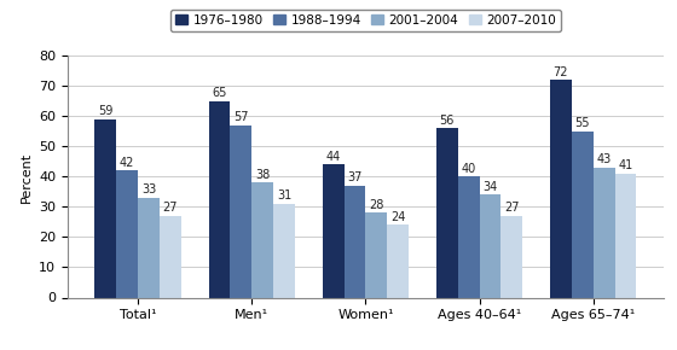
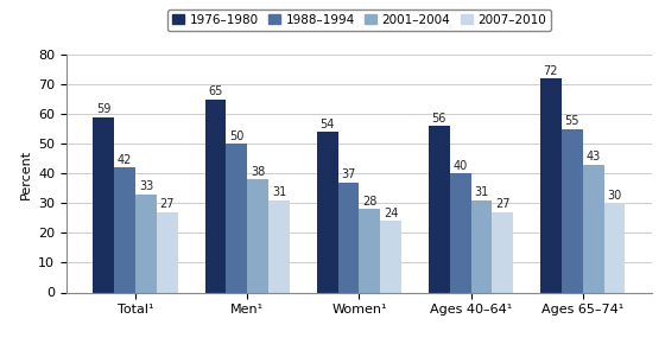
1988–1994/Men¹: 57 -> 50
1976–1980/Women¹: 44 -> 54
2001–2004/Ages 40–64¹: 34 -> 31
2007–2010/Ages 65–74¹: 41 -> 30
